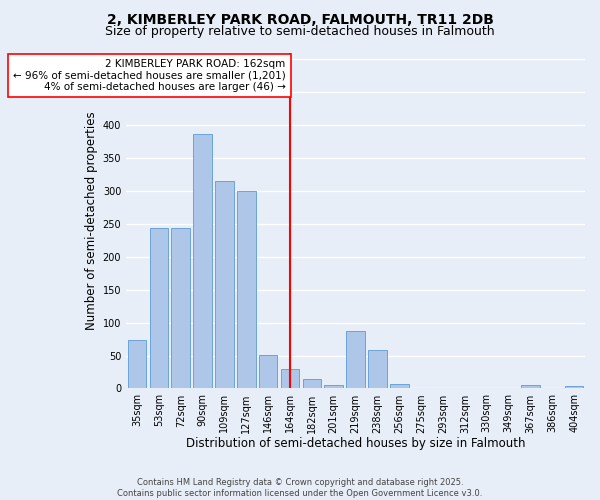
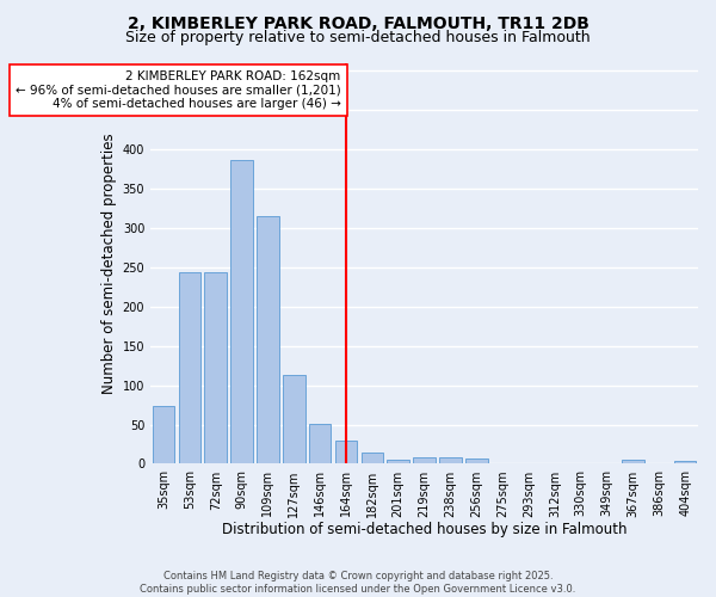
127sqm: 300 -> 113
219sqm: 88 -> 9
238sqm: 58 -> 8
